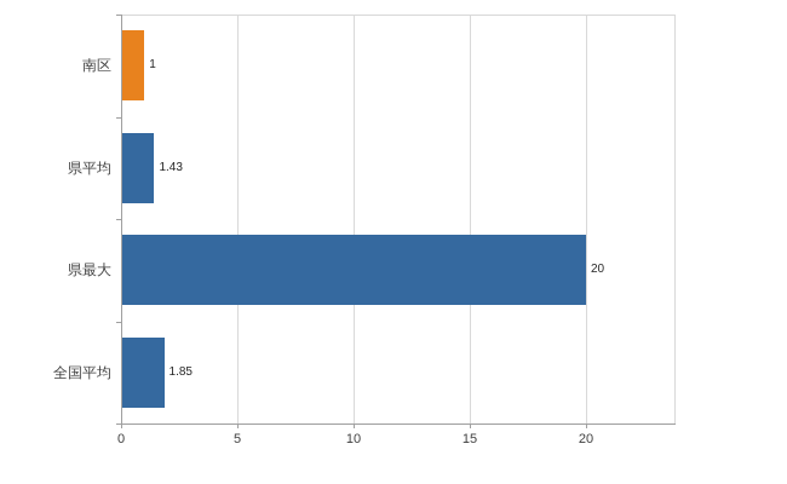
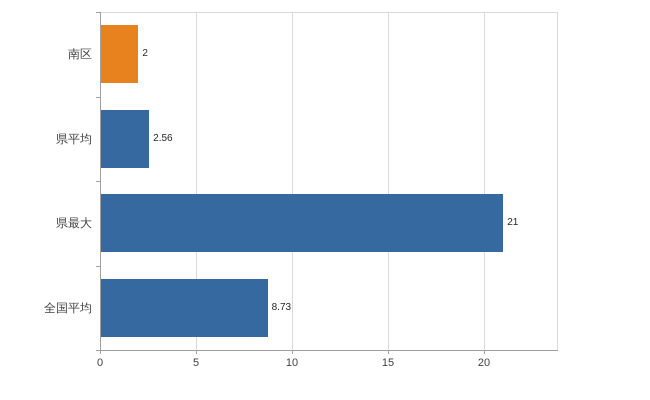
南区: 1 -> 2
県平均: 1.43 -> 2.56
県最大: 20 -> 21
全国平均: 1.85 -> 8.73
